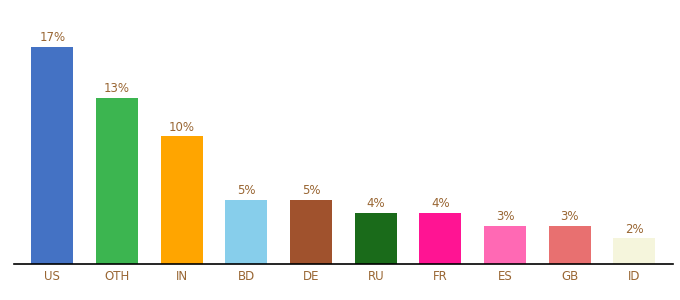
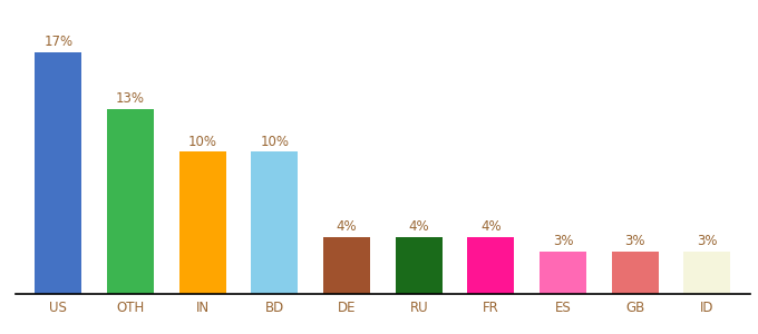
BD: 5% -> 10%
DE: 5% -> 4%
ID: 2% -> 3%
